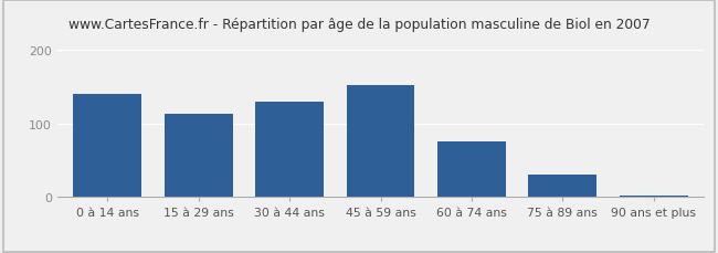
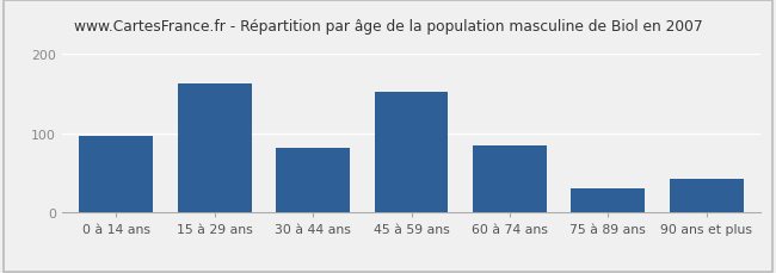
0 à 14 ans: 140 -> 96
15 à 29 ans: 113 -> 162
30 à 44 ans: 130 -> 82
60 à 74 ans: 75 -> 84
90 ans et plus: 2 -> 42
